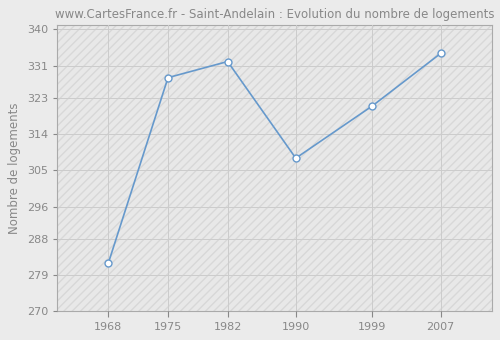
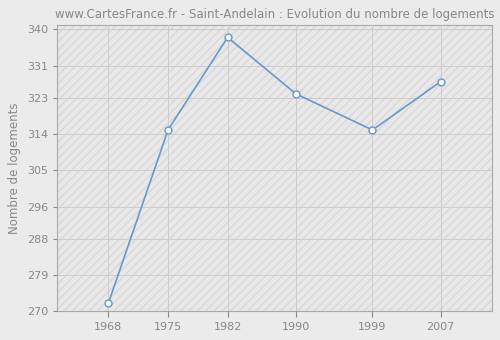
1968: 282 -> 272
1975: 328 -> 315
1982: 332 -> 338
1990: 308 -> 324
1999: 321 -> 315
2007: 334 -> 327
